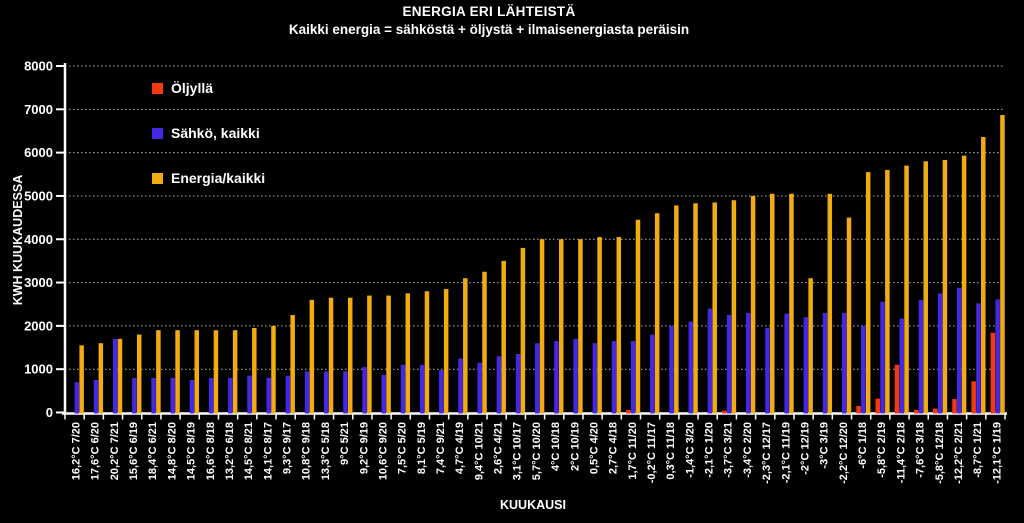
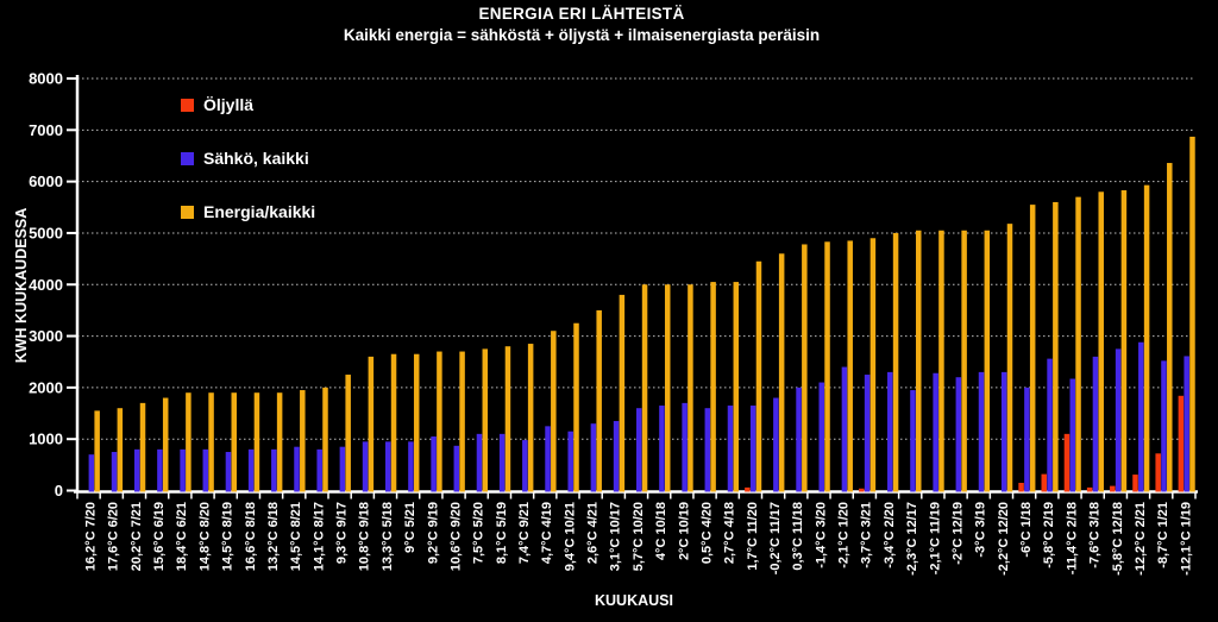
Sähkö, kaikki/20,2°C 7/21: 1700 -> 800
Energia/kaikki/-2°C 12/19: 3100 -> 5000
Energia/kaikki/-2,2°C 12/20: 4500 -> 5200
